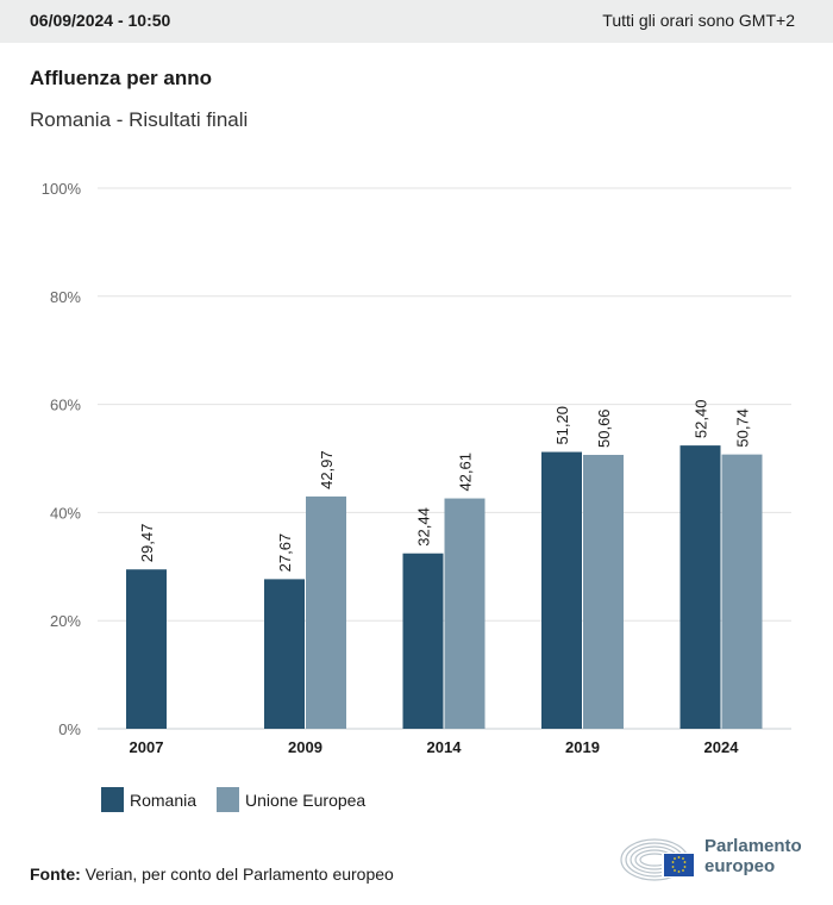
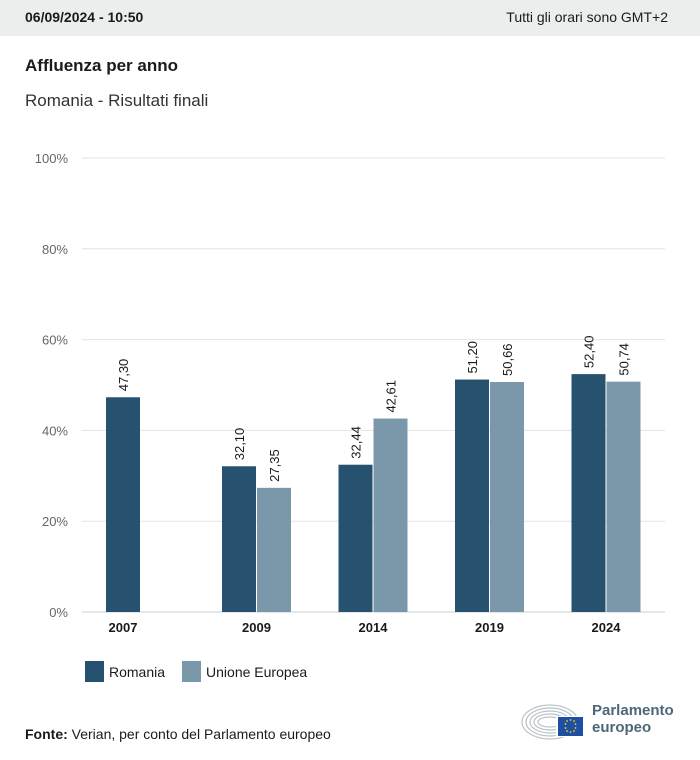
Romania/2007: 29,47 -> 47,30
Romania/2009: 27,67 -> 32,10
Unione Europea/2009: 42,97 -> 27,35
